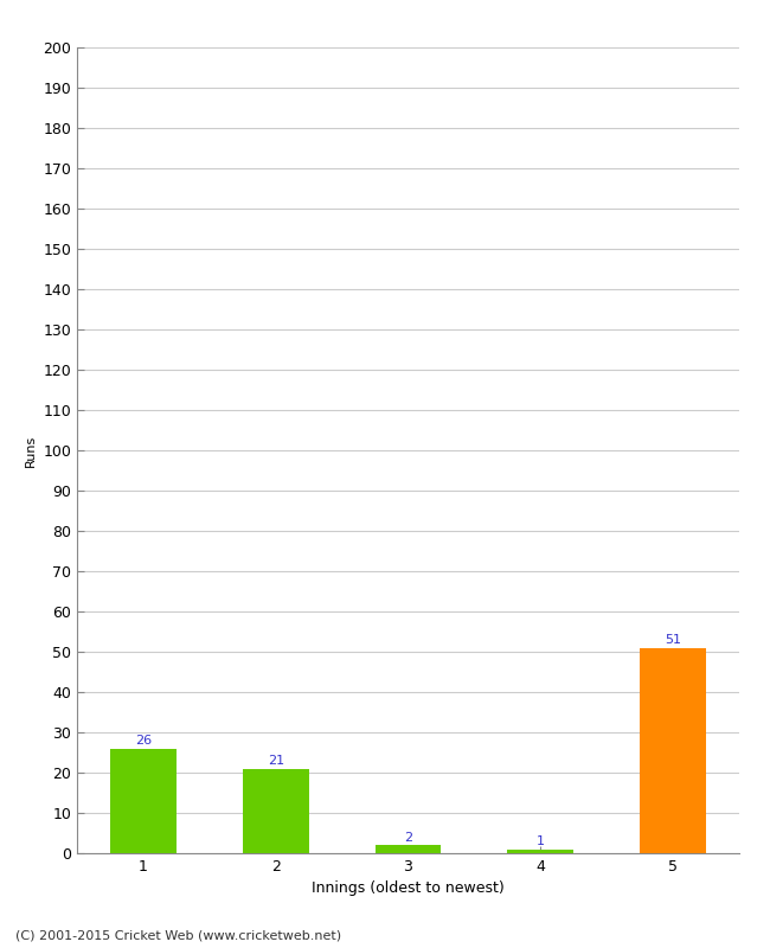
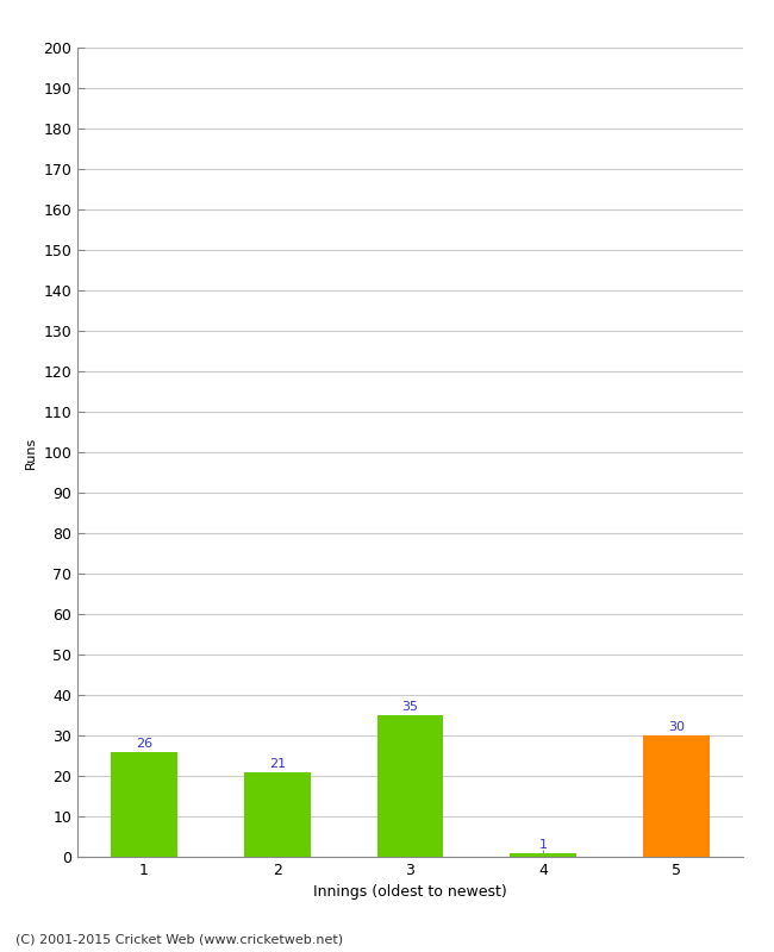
3: 2 -> 35
5: 51 -> 30
